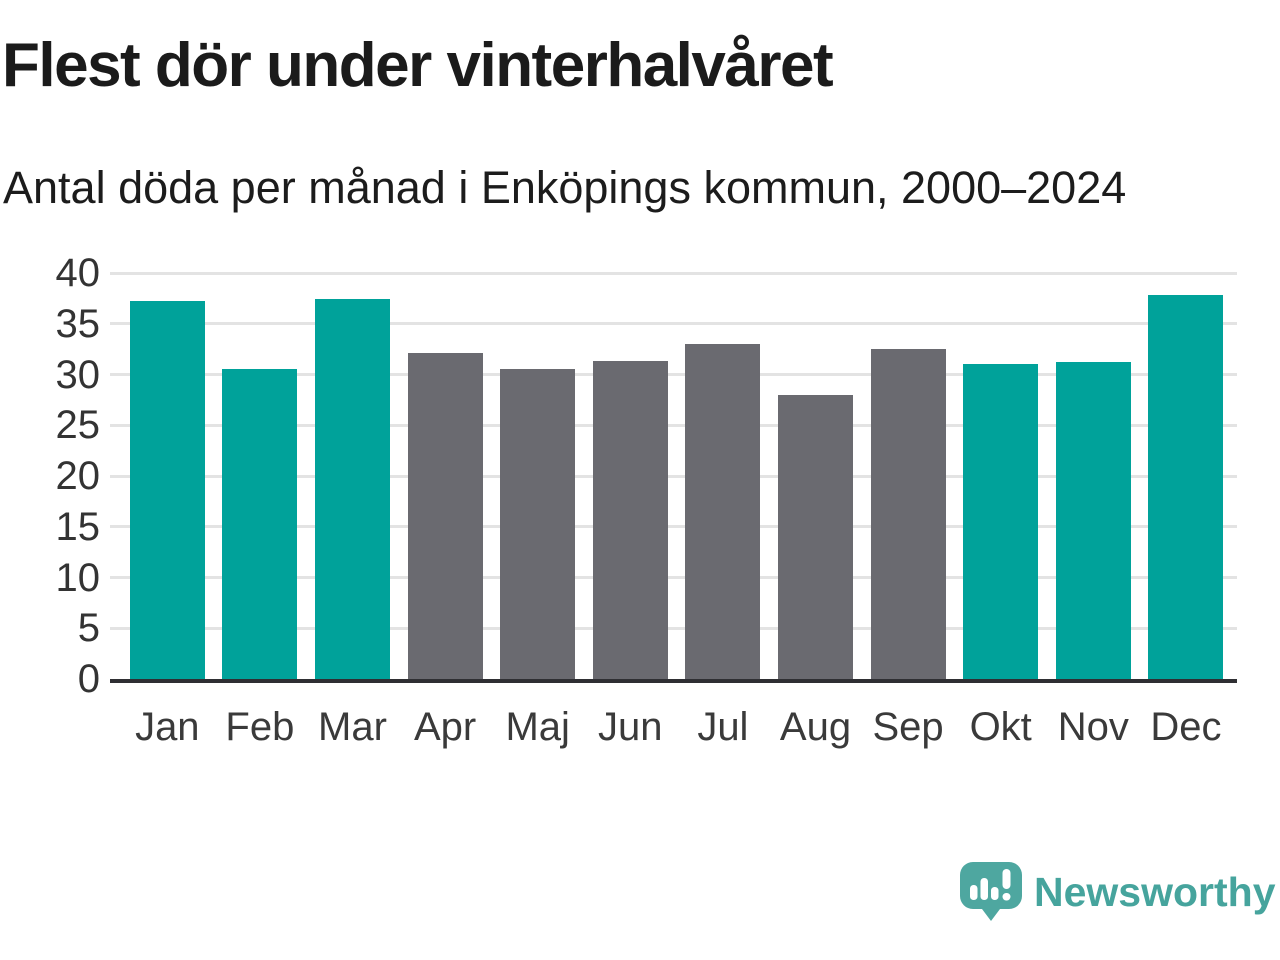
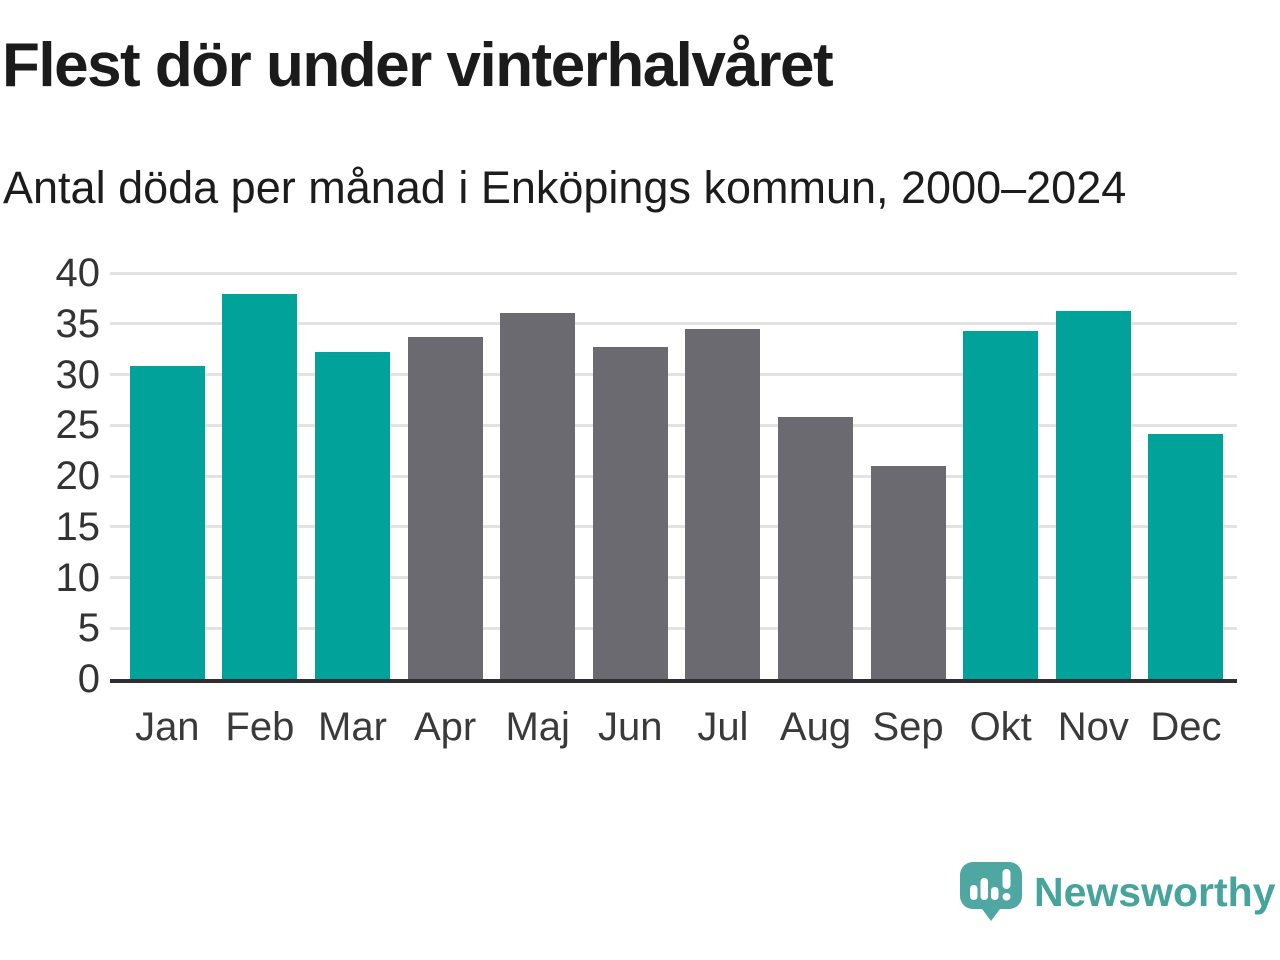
Jan: 37.2 -> 30.8
Feb: 30.5 -> 37.9
Mar: 37.4 -> 32.2
Apr: 32.1 -> 33.7
Maj: 30.5 -> 36.1
Jun: 31.3 -> 32.7
Jul: 33.0 -> 34.5
Aug: 28.0 -> 25.8
Sep: 32.5 -> 21.0
Okt: 31.0 -> 34.3
Nov: 31.2 -> 36.3
Dec: 37.8 -> 24.1
